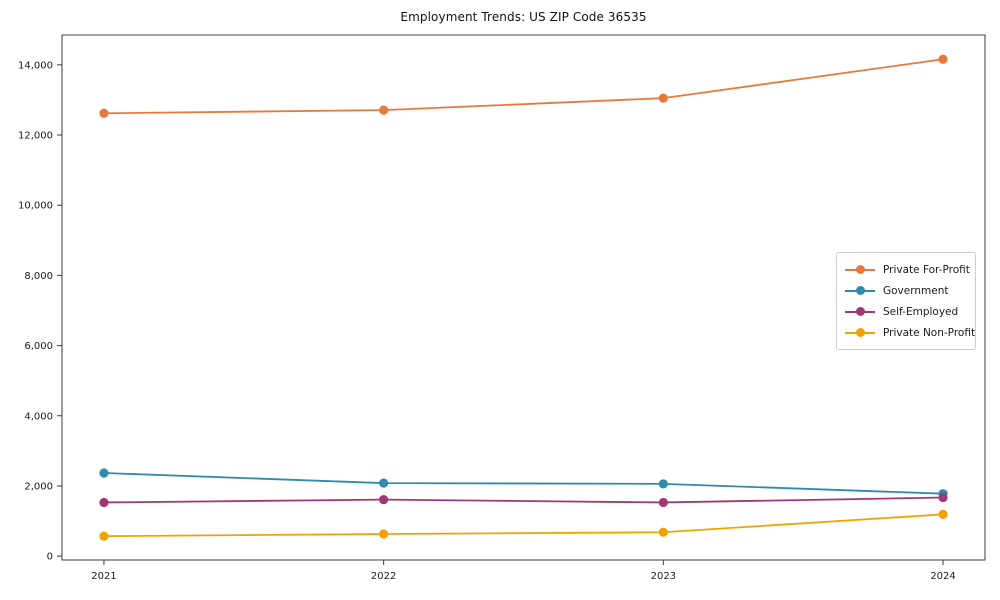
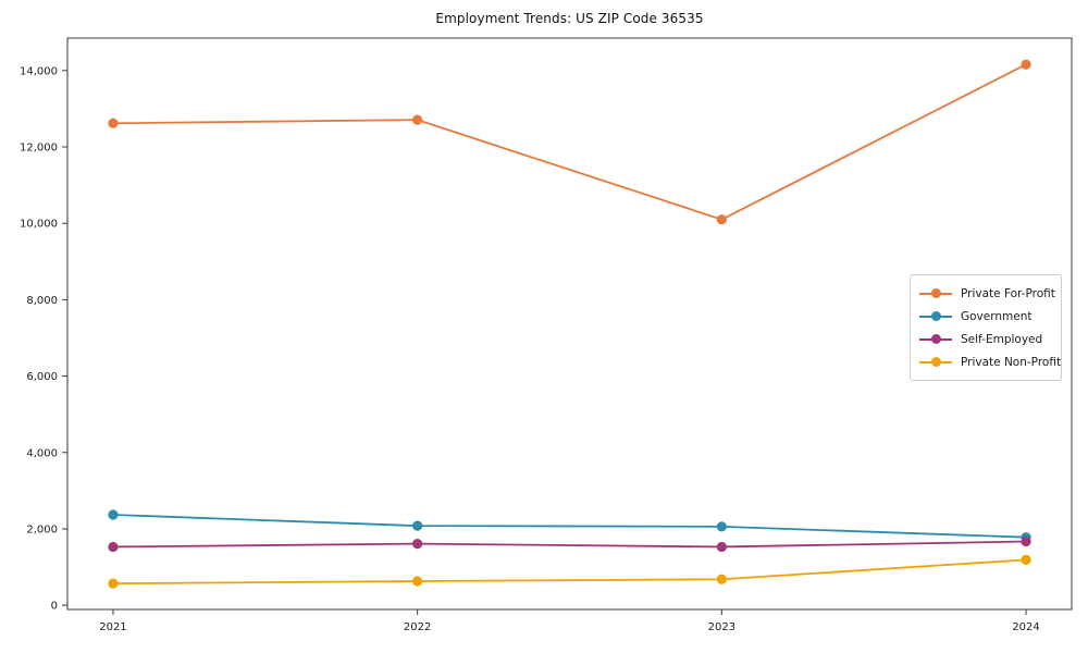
Private For-Profit/2023: 13000 -> 10100
